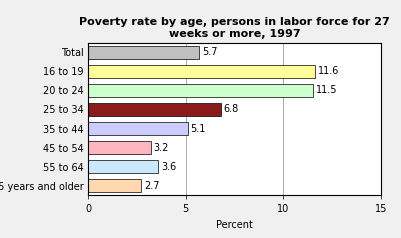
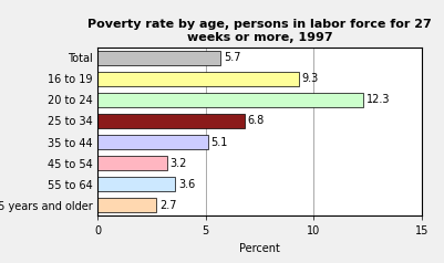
16 to 19: 11.6 -> 9.3
20 to 24: 11.5 -> 12.3
